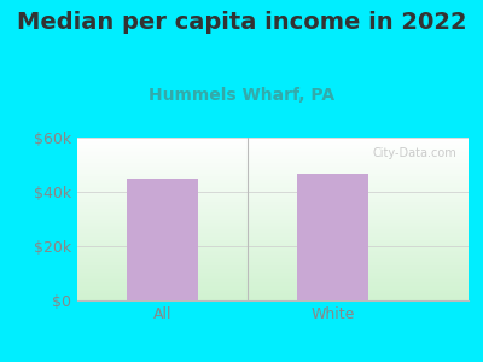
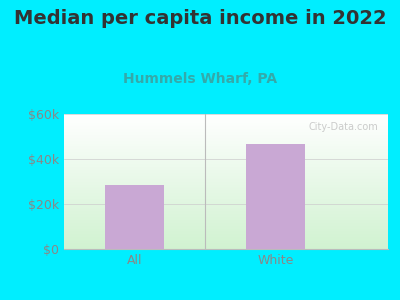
All: $45.0k -> $28.5k
